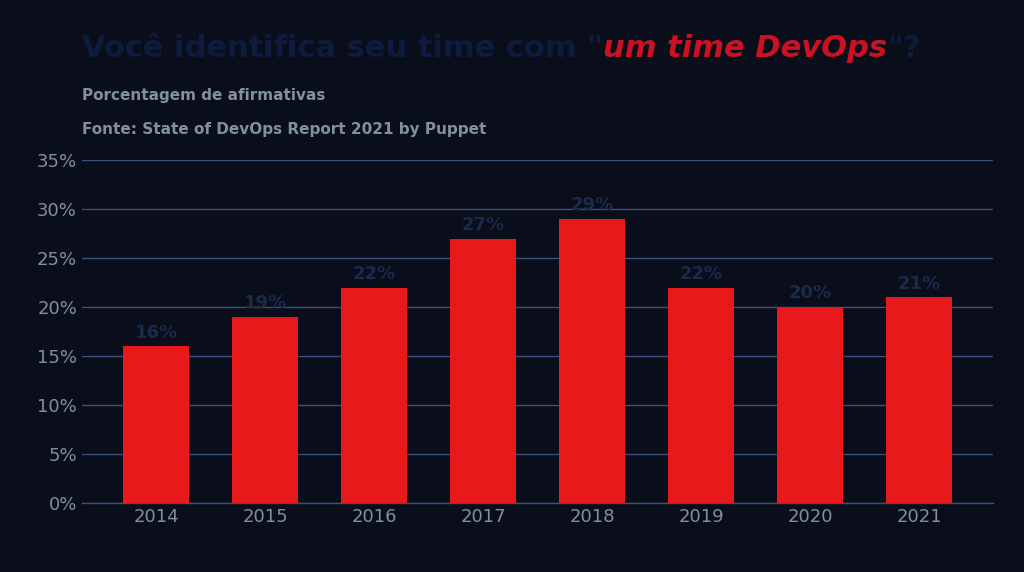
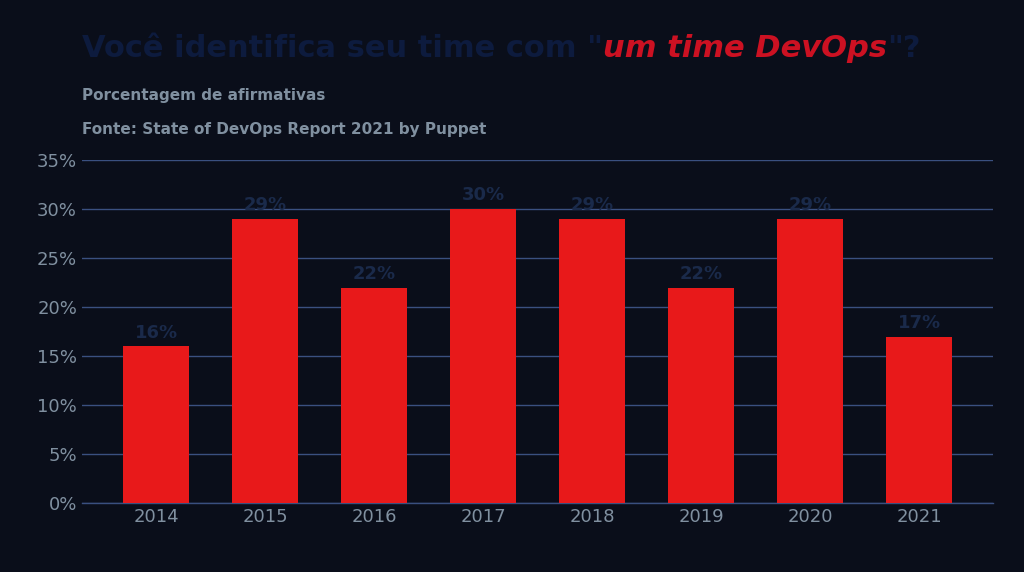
2015: 19% -> 29%
2017: 27% -> 30%
2020: 20% -> 29%
2021: 21% -> 17%
